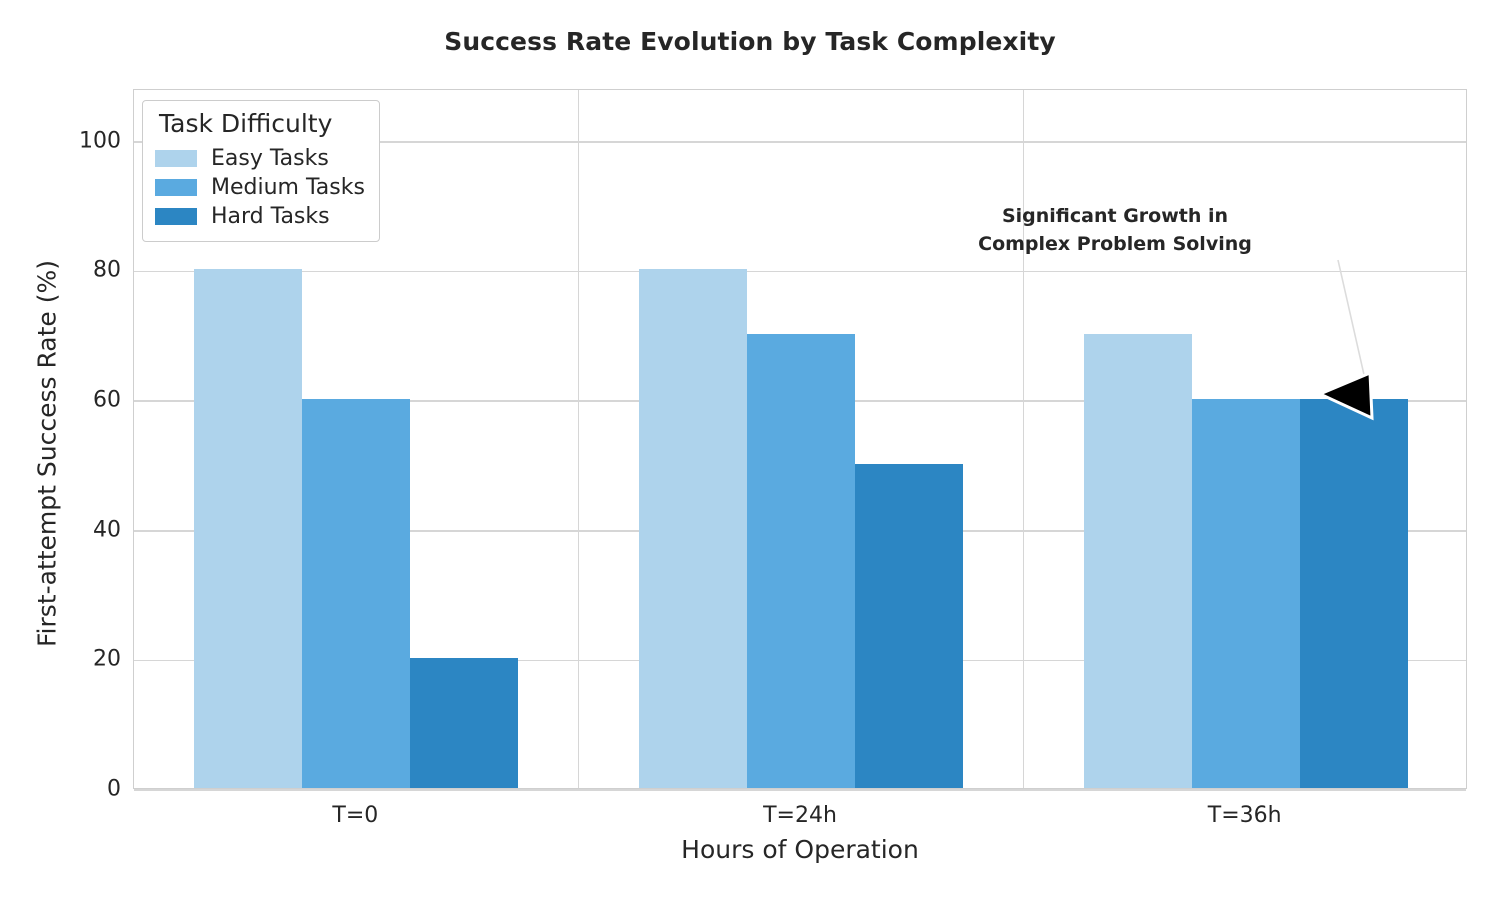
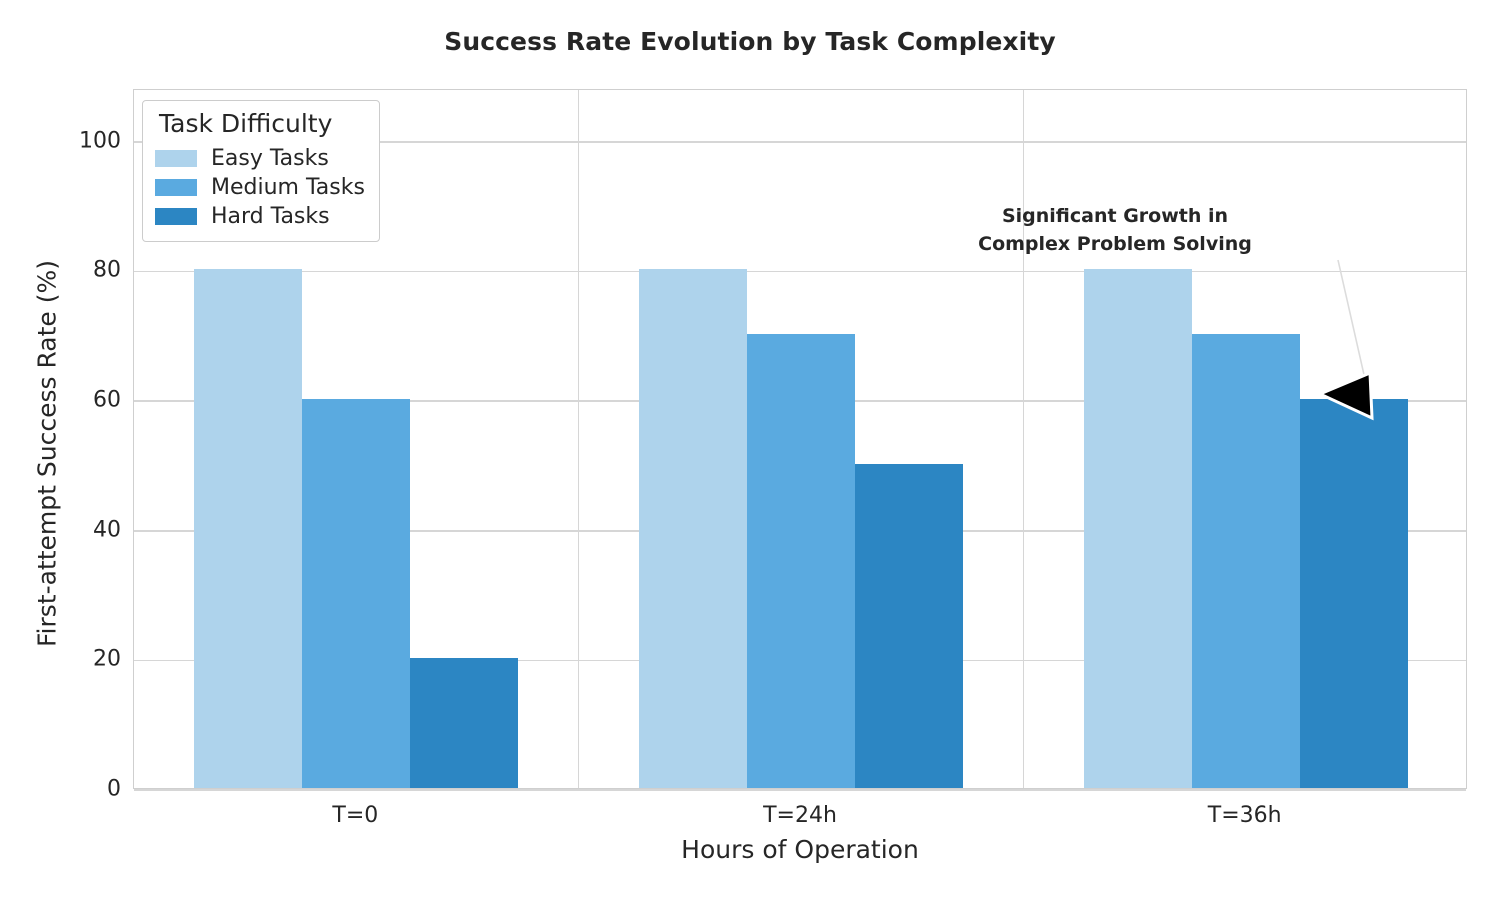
Easy Tasks/T=36h: 70 -> 80
Medium Tasks/T=36h: 60 -> 70
